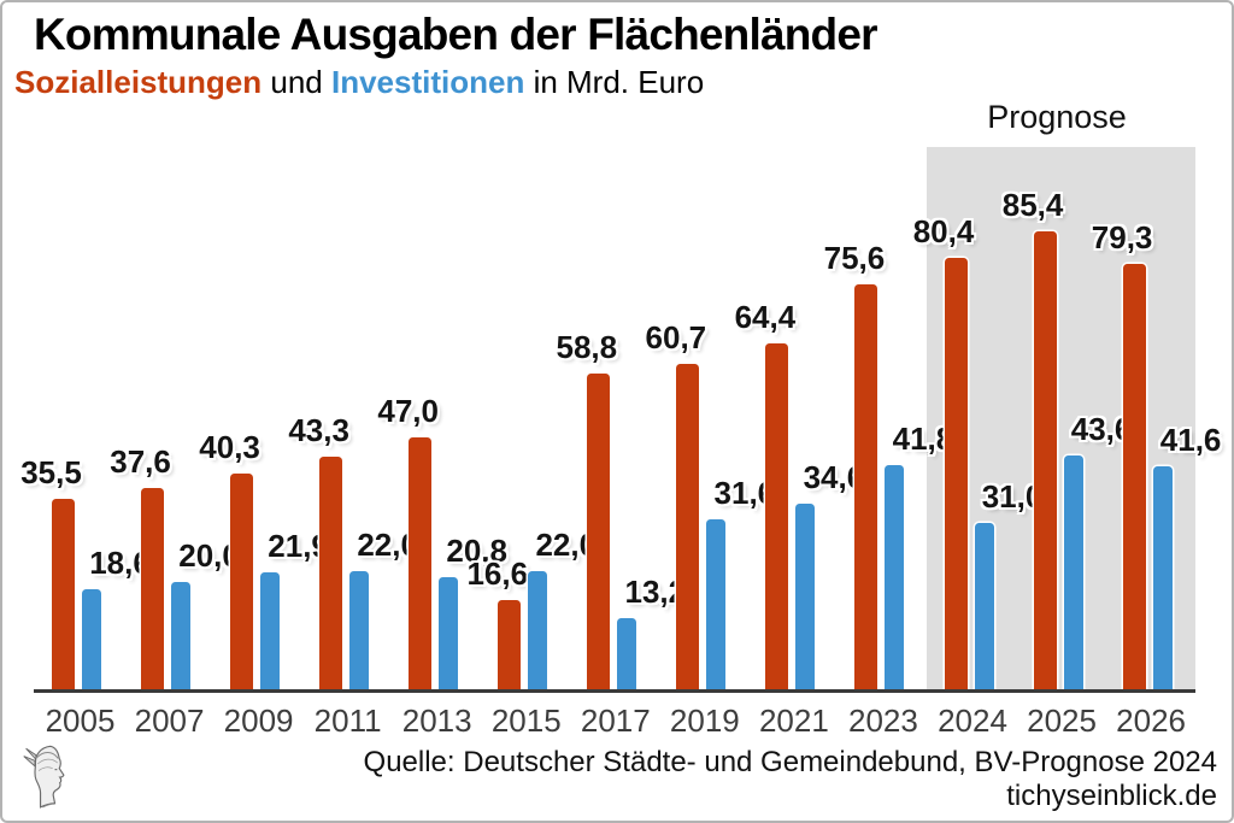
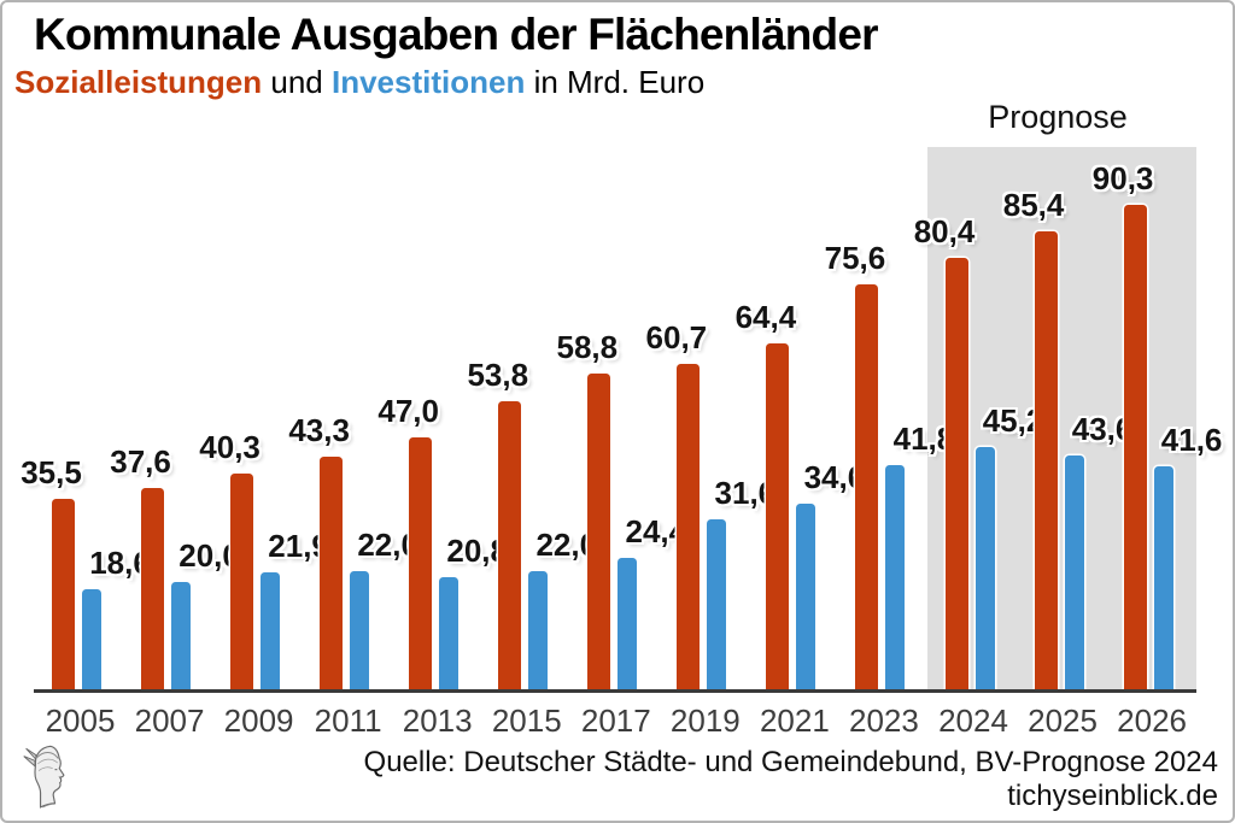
Sozialleistungen/2015: 16,6 -> 53,8
Investitionen/2017: 13,2 -> 24,4
Investitionen/2024: 31,0 -> 45,2
Sozialleistungen/2026: 79,3 -> 90,3
